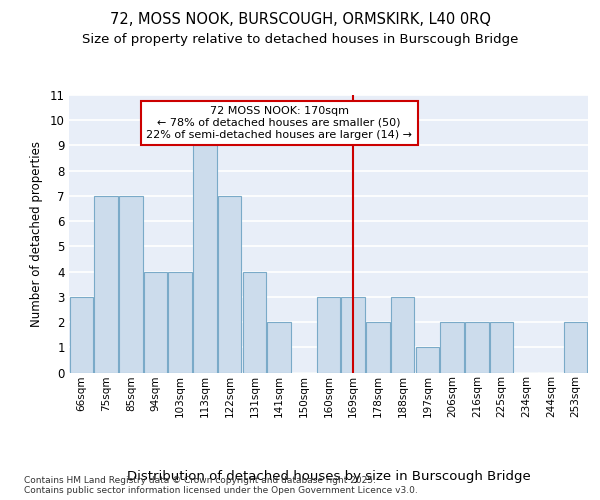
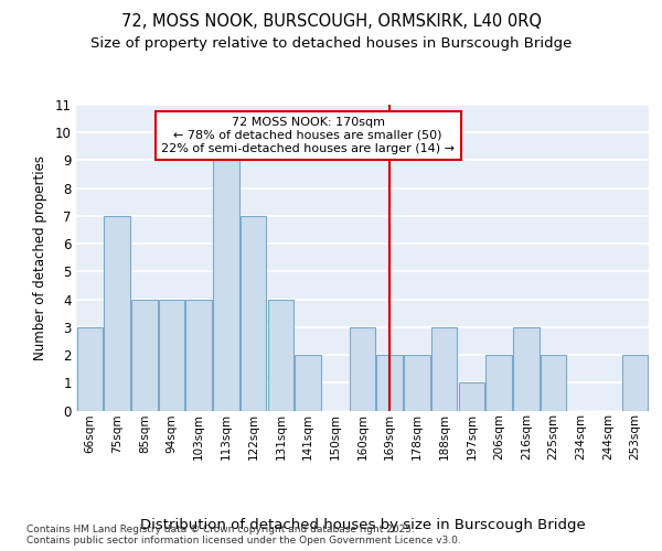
85sqm: 7 -> 4
169sqm: 3 -> 2
216sqm: 2 -> 3
